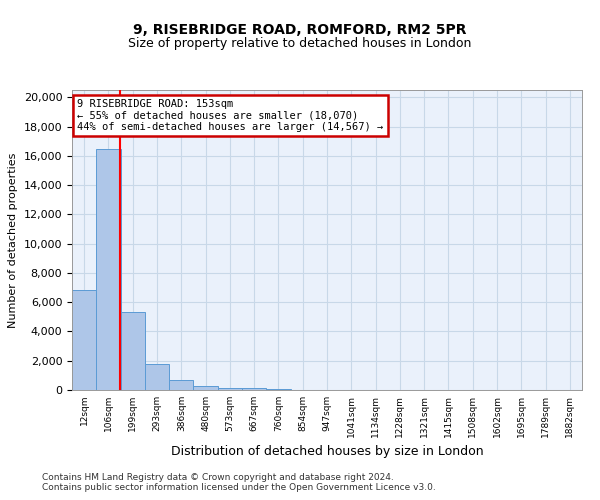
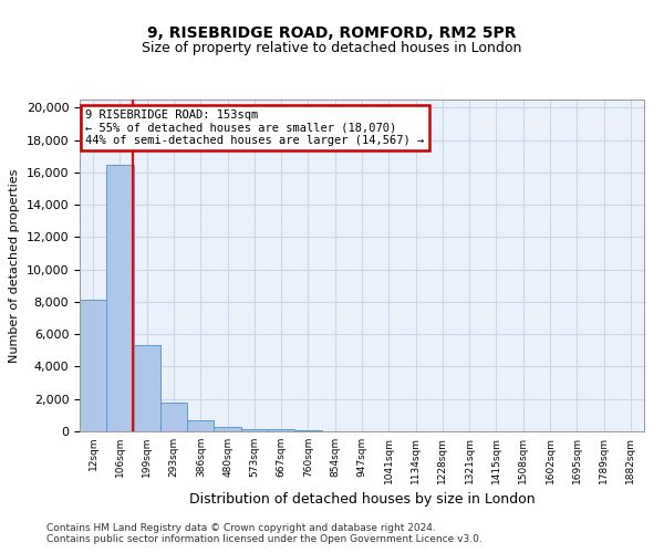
12sqm: 6,800 -> 8,100
